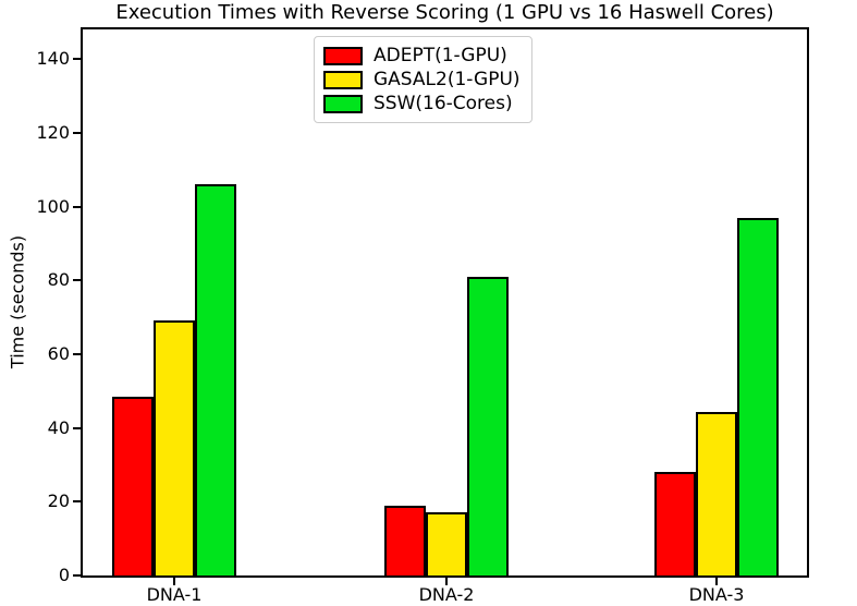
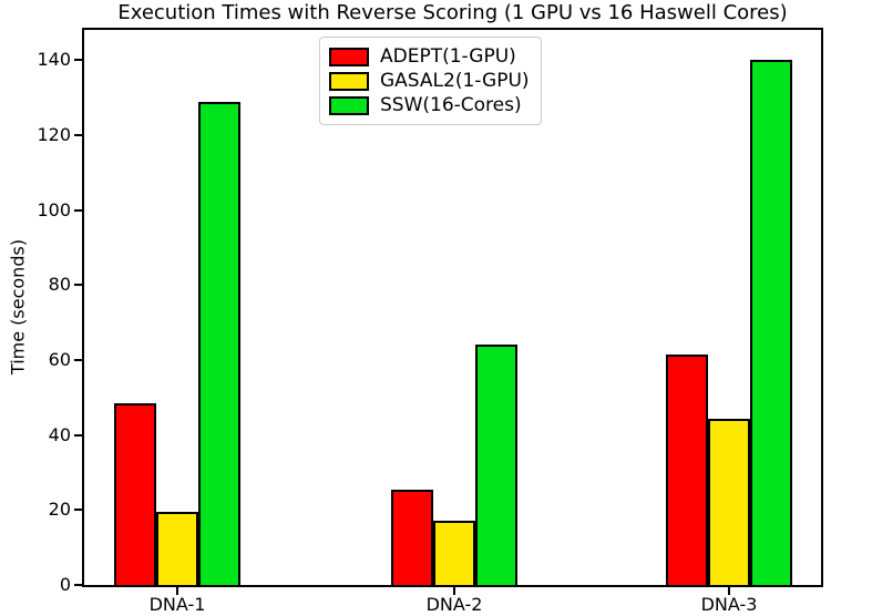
GASAL2(1-GPU)/DNA-1: 69 -> 20
SSW(16-Cores)/DNA-1: 106 -> 129
ADEPT(1-GPU)/DNA-2: 19 -> 25
SSW(16-Cores)/DNA-2: 81 -> 64
ADEPT(1-GPU)/DNA-3: 28 -> 61
SSW(16-Cores)/DNA-3: 97 -> 140
